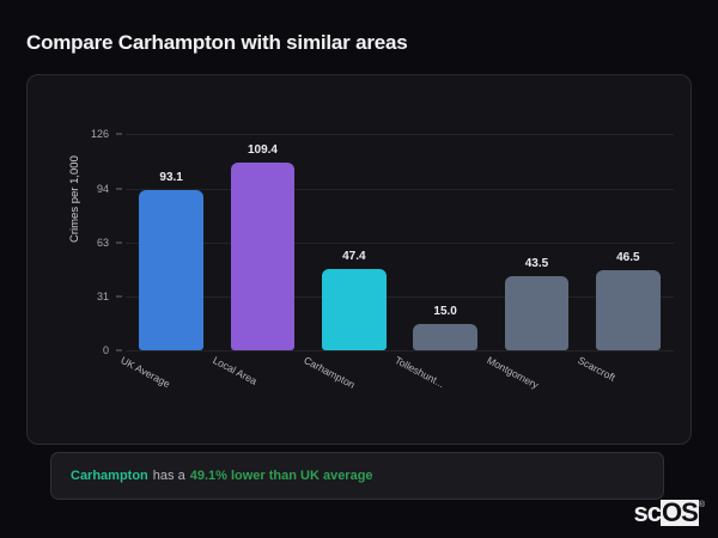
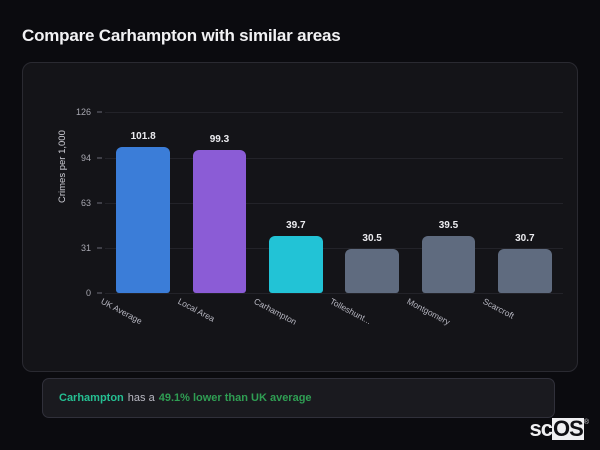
UK Average: 93.1 -> 101.8
Local Area: 109.4 -> 99.3
Carhampton: 47.4 -> 39.7
Tolleshunt...: 15.0 -> 30.5
Montgomery: 43.5 -> 39.5
Scarcroft: 46.5 -> 30.7
